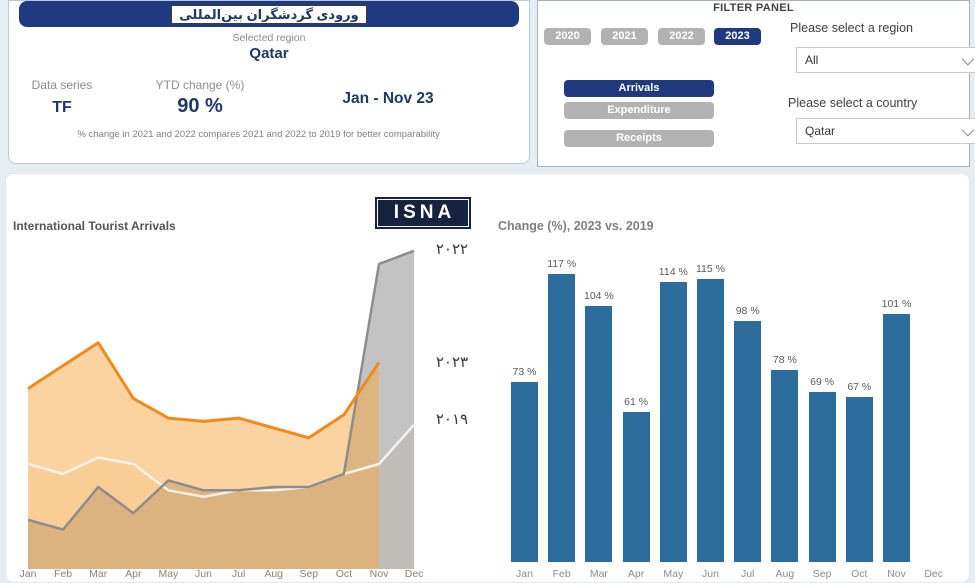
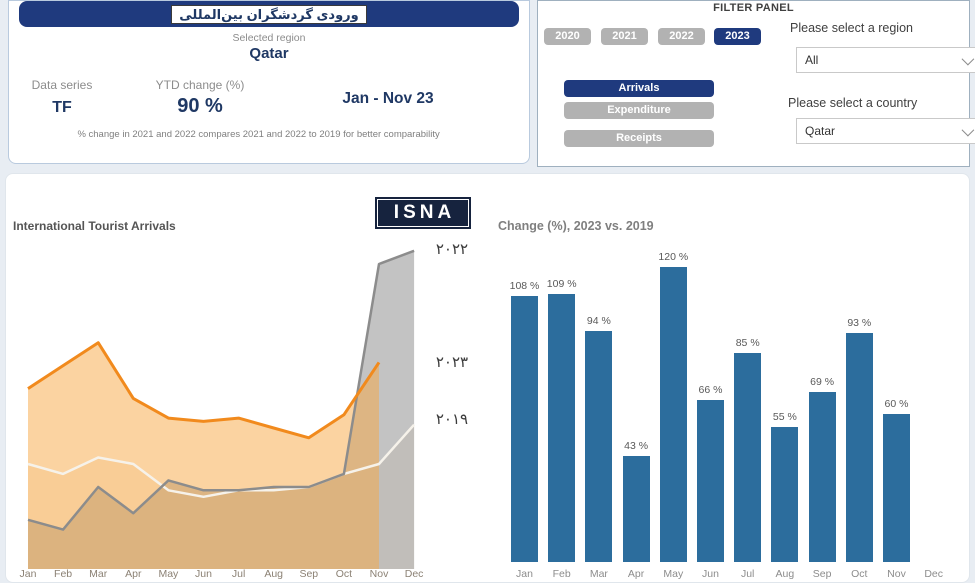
Change (%), 2023 vs. 2019/Jan: 73 -> 108
Change (%), 2023 vs. 2019/Feb: 117 -> 109
Change (%), 2023 vs. 2019/Mar: 104 -> 94
Change (%), 2023 vs. 2019/Apr: 61 -> 43
Change (%), 2023 vs. 2019/May: 114 -> 120
Change (%), 2023 vs. 2019/Jun: 115 -> 66
Change (%), 2023 vs. 2019/Jul: 98 -> 85
Change (%), 2023 vs. 2019/Aug: 78 -> 55
Change (%), 2023 vs. 2019/Oct: 67 -> 93
Change (%), 2023 vs. 2019/Nov: 101 -> 60
